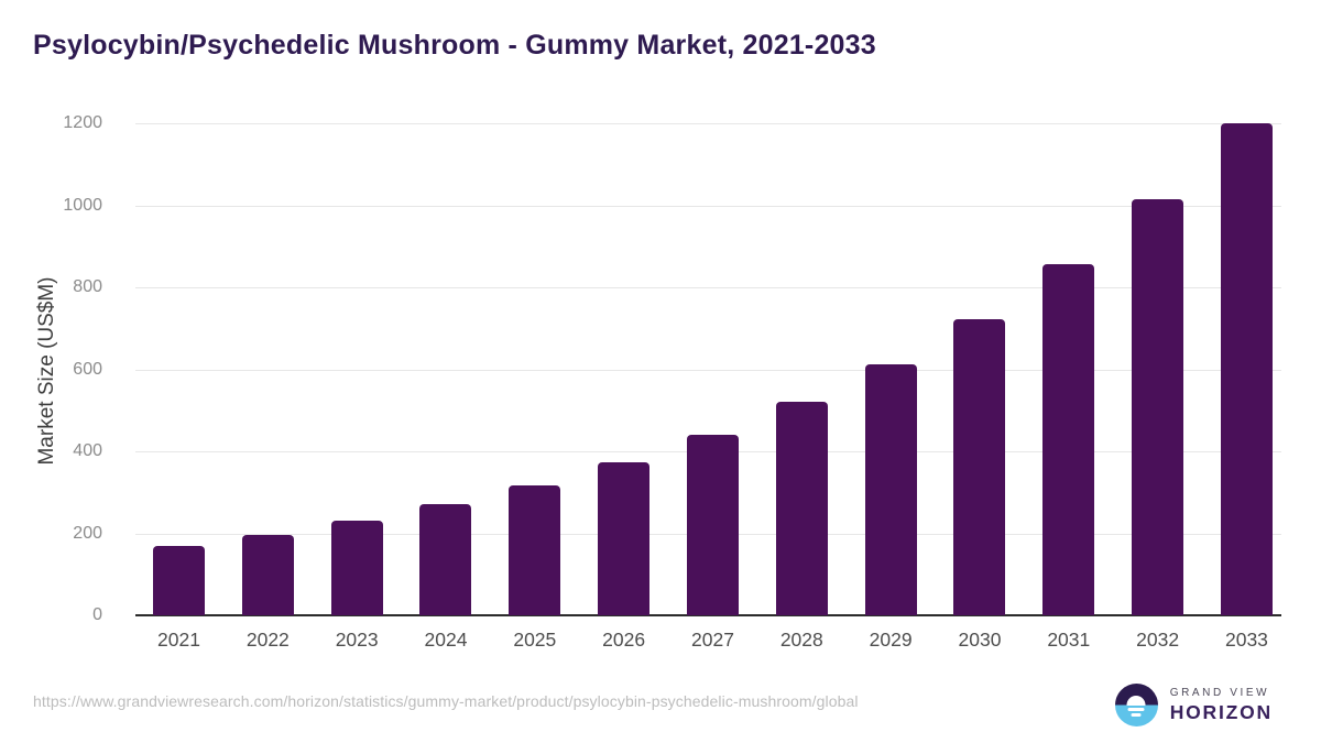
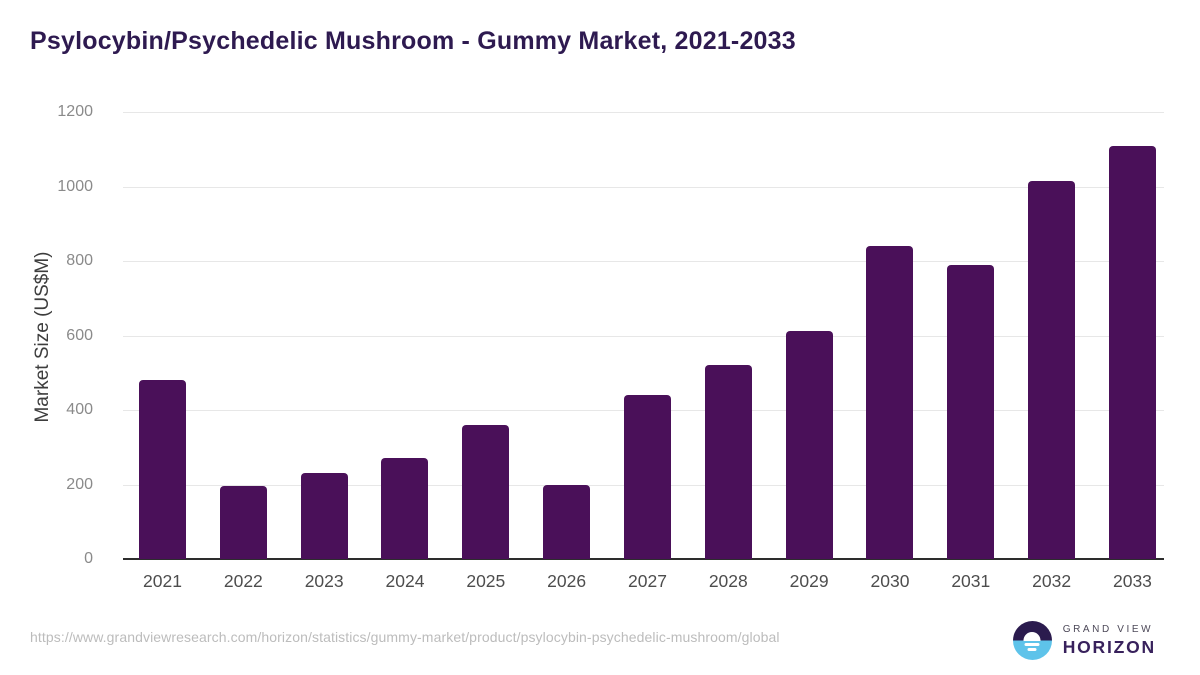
2021: 170 -> 480
2025: 320 -> 360
2026: 370 -> 200
2030: 720 -> 840
2031: 860 -> 790
2033: 1200 -> 1110
